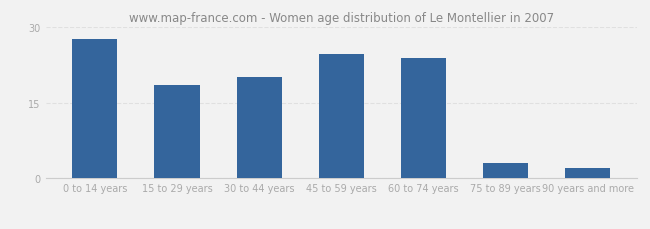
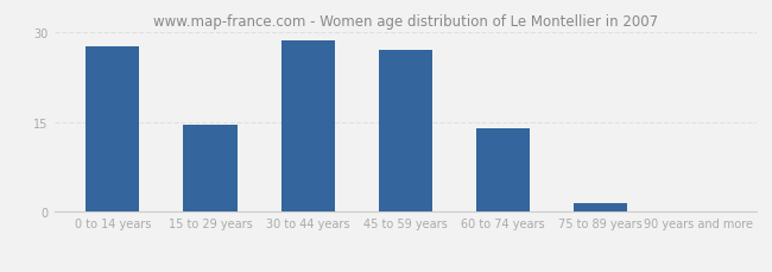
15 to 29 years: 18.4 -> 14.5
30 to 44 years: 20.0 -> 28.5
45 to 59 years: 24.6 -> 27.0
60 to 74 years: 23.8 -> 14.0
75 to 89 years: 3.0 -> 1.5
90 years and more: 2.0 -> 0.1
